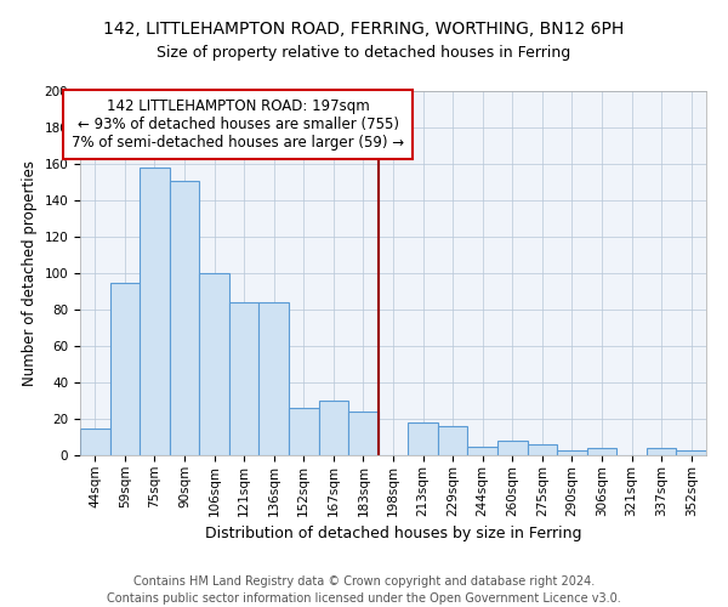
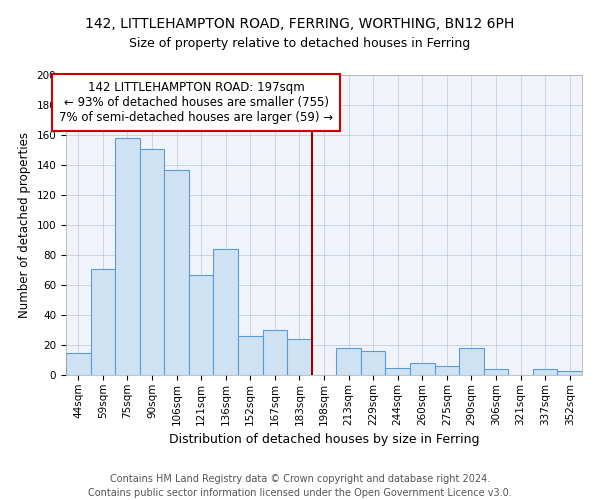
59sqm: 95 -> 71
106sqm: 100 -> 137
121sqm: 84 -> 67
290sqm: 3 -> 18
